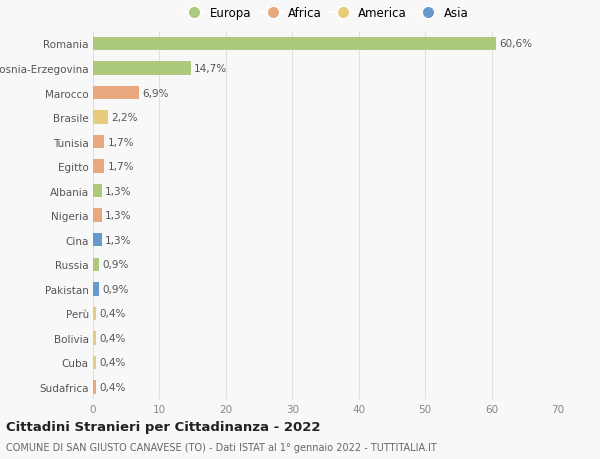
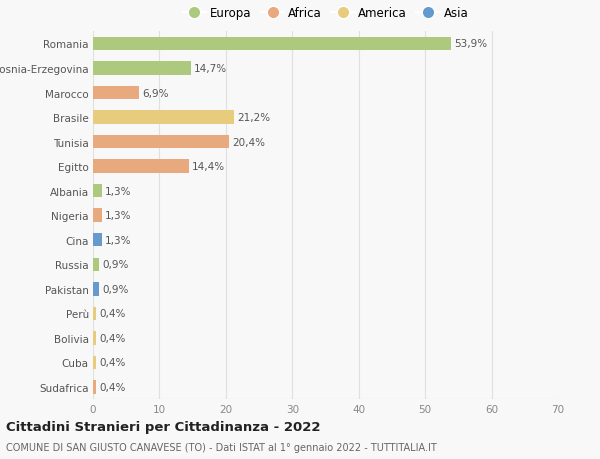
Romania: 60,6% -> 53,9%
Brasile: 2,2% -> 21,2%
Tunisia: 1,7% -> 20,4%
Egitto: 1,7% -> 14,4%
